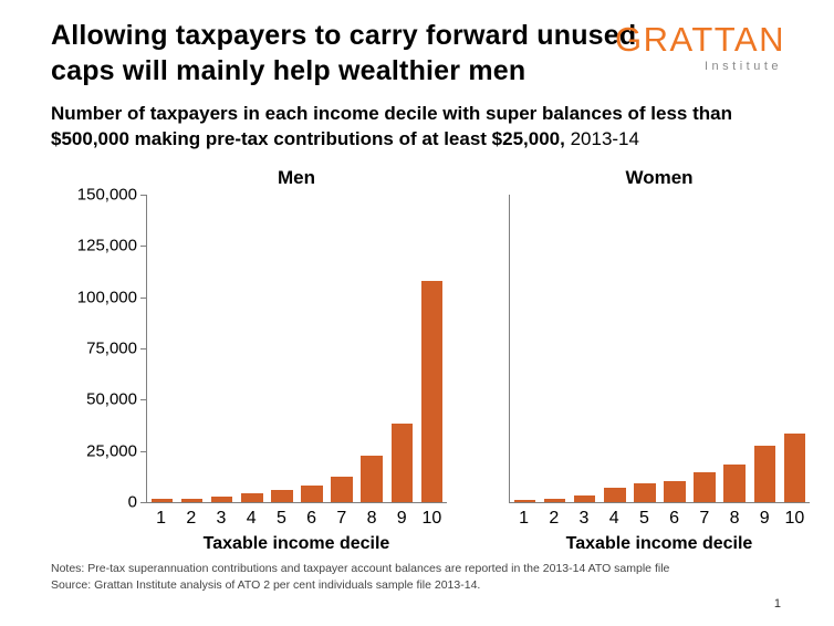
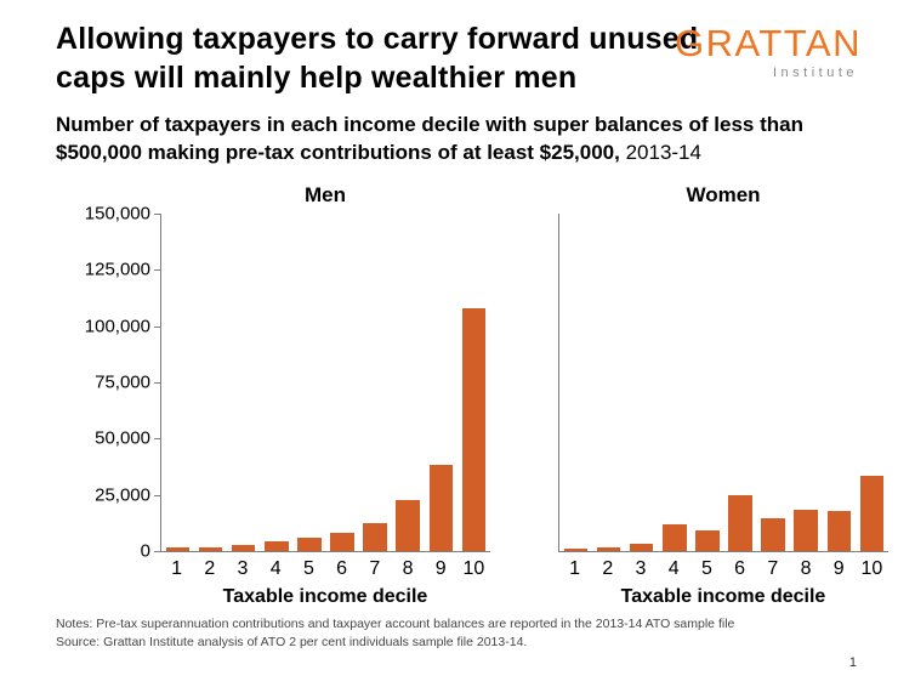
Women/4: 7000 -> 12000
Women/6: 10000 -> 25000
Women/9: 28000 -> 18000
